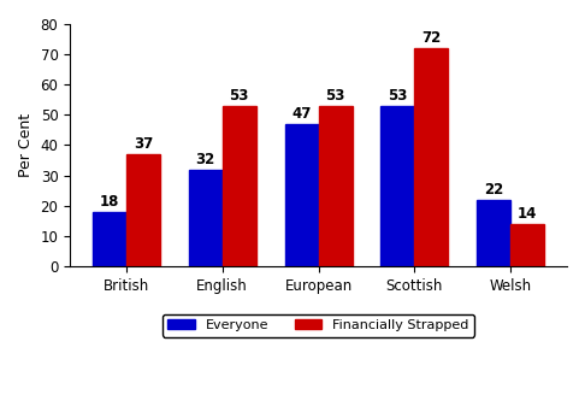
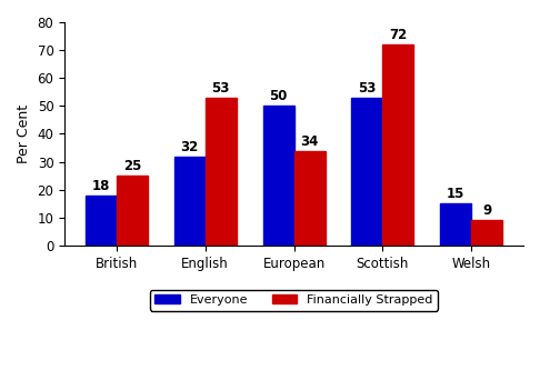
Financially Strapped/British: 37 -> 25
Everyone/European: 47 -> 50
Financially Strapped/European: 53 -> 34
Everyone/Welsh: 22 -> 15
Financially Strapped/Welsh: 14 -> 9
